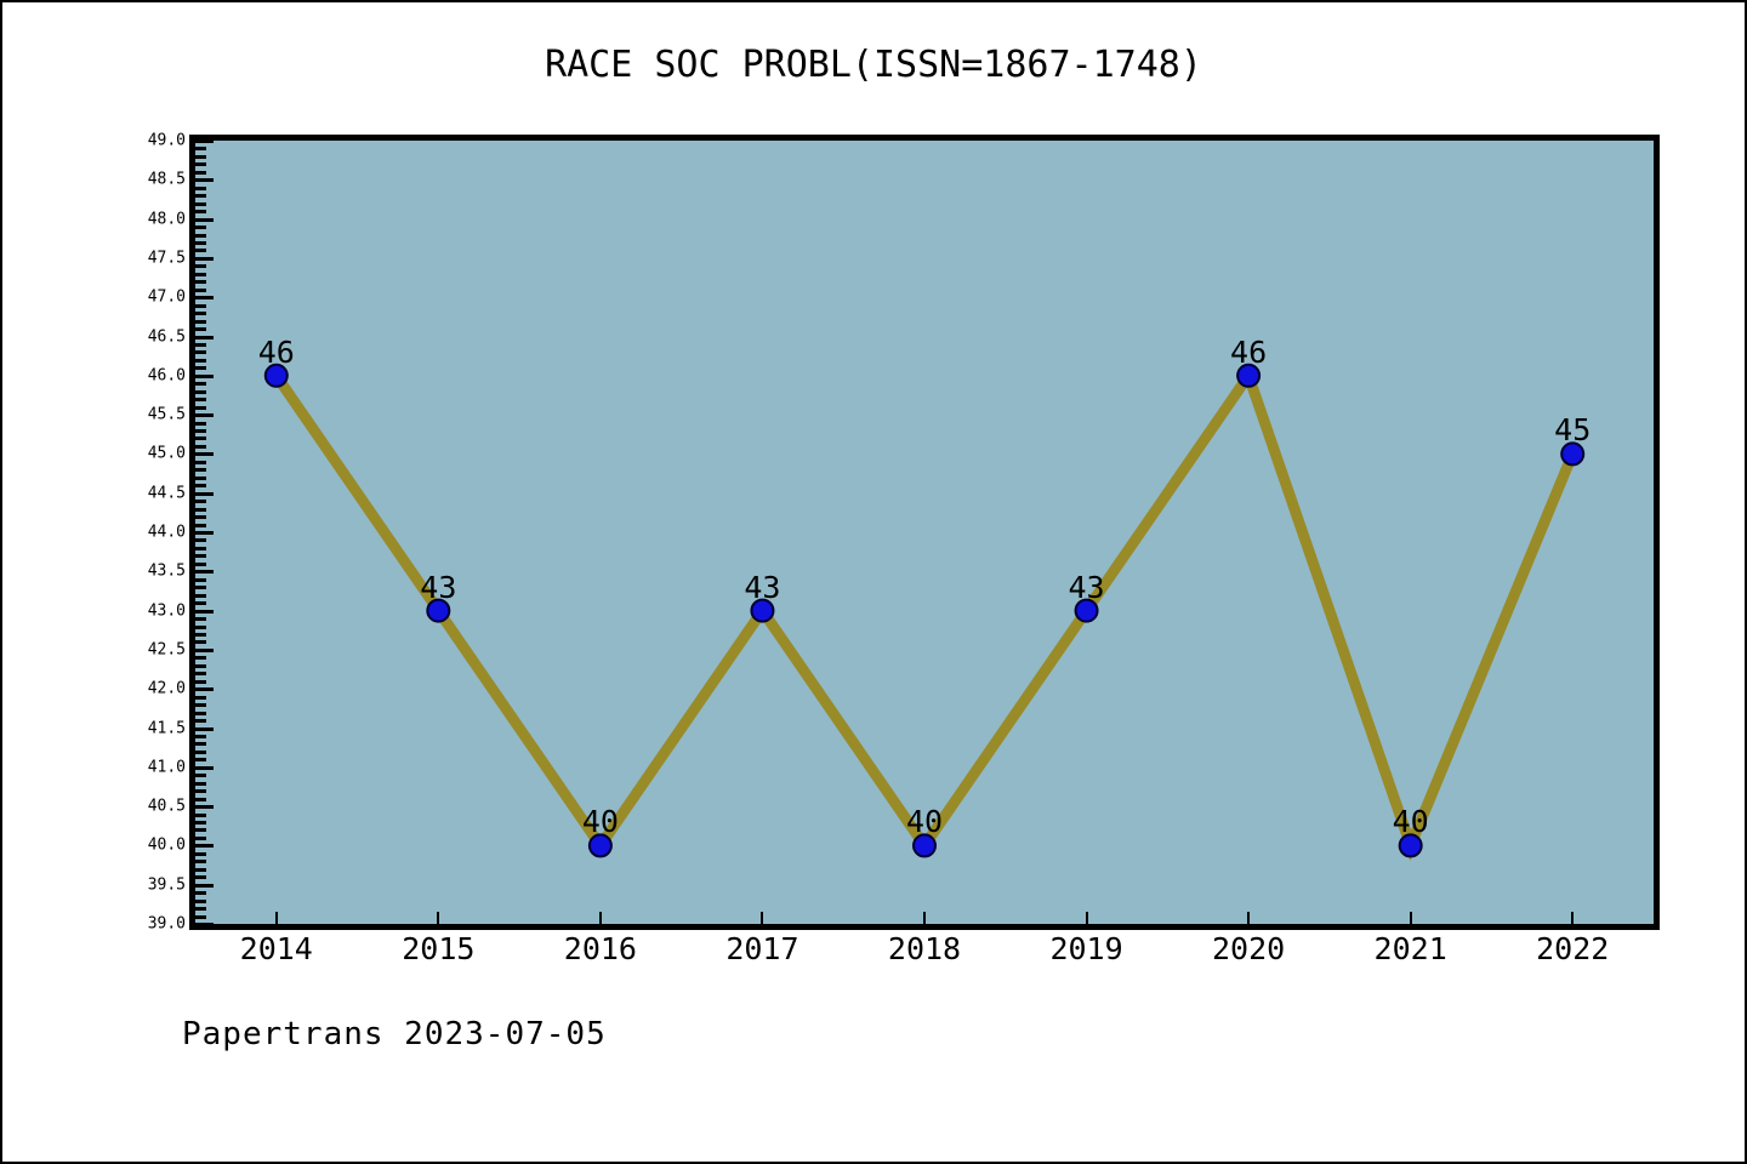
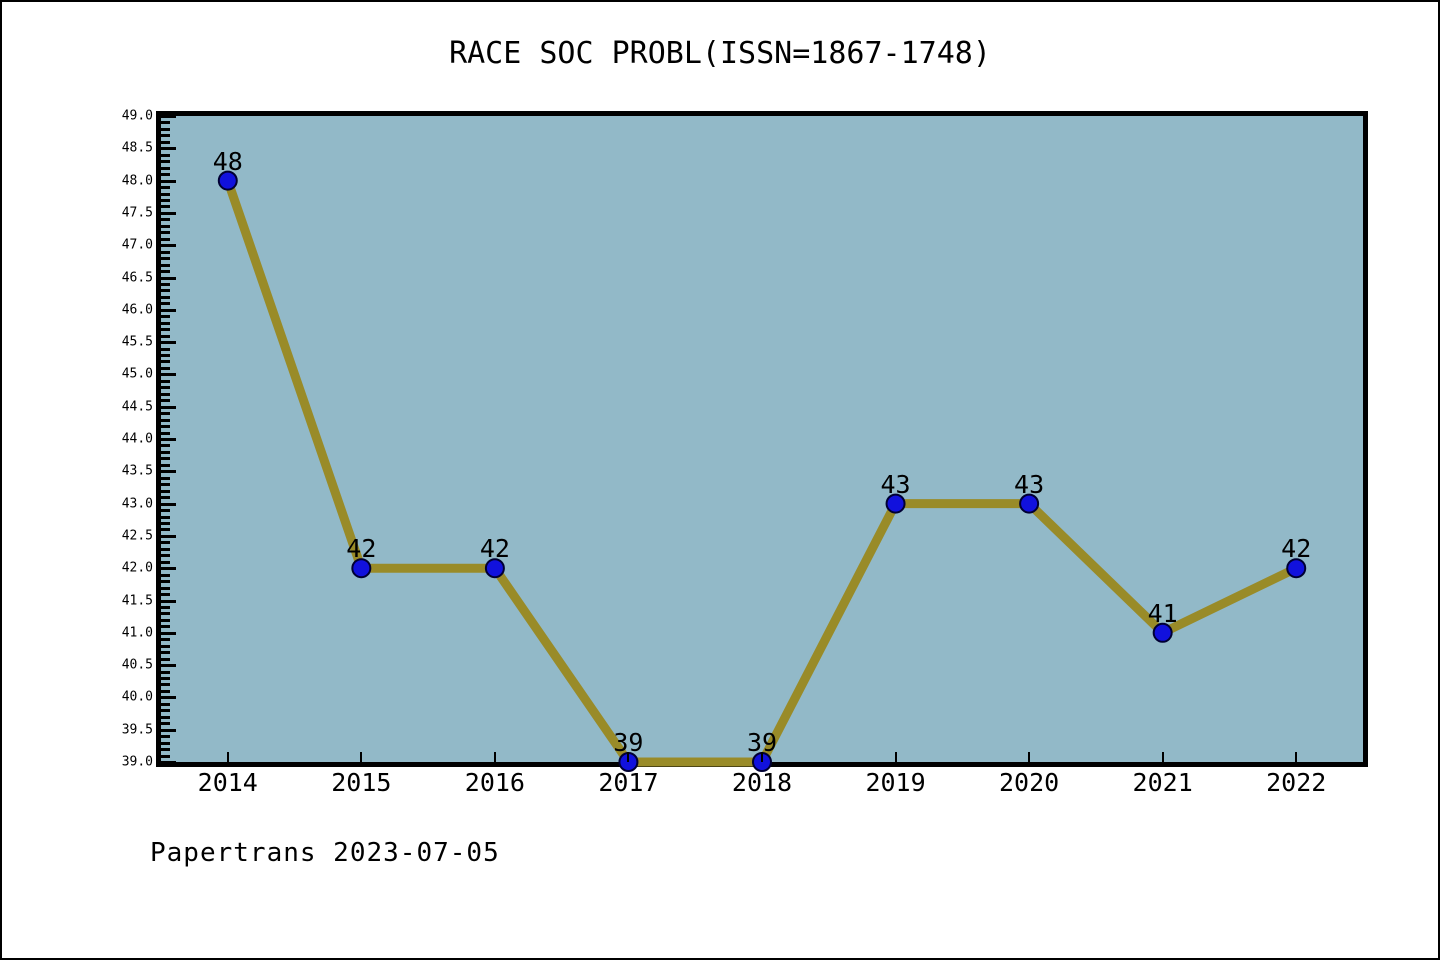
2014: 46 -> 48
2015: 43 -> 42
2016: 40 -> 42
2017: 43 -> 39
2018: 40 -> 39
2020: 46 -> 43
2021: 40 -> 41
2022: 45 -> 42
